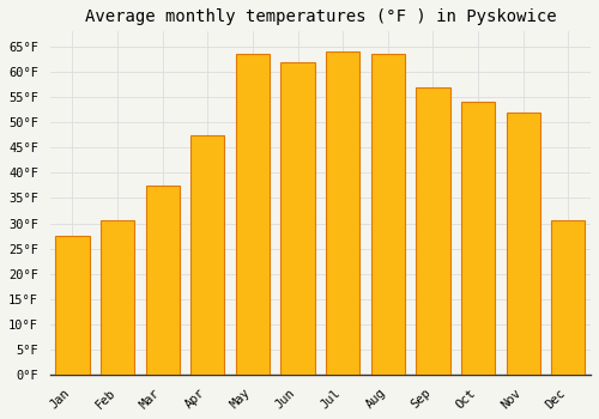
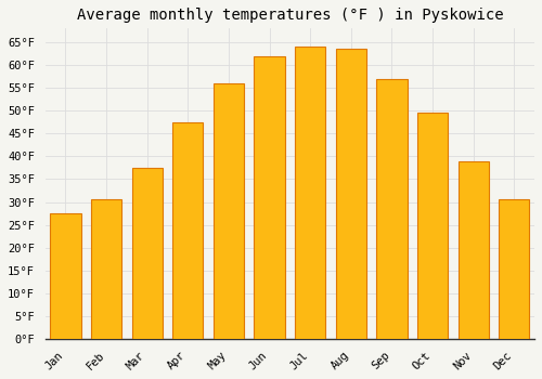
May: 63.5°F -> 56.0°F
Oct: 54.0°F -> 49.5°F
Nov: 52.0°F -> 39.0°F
